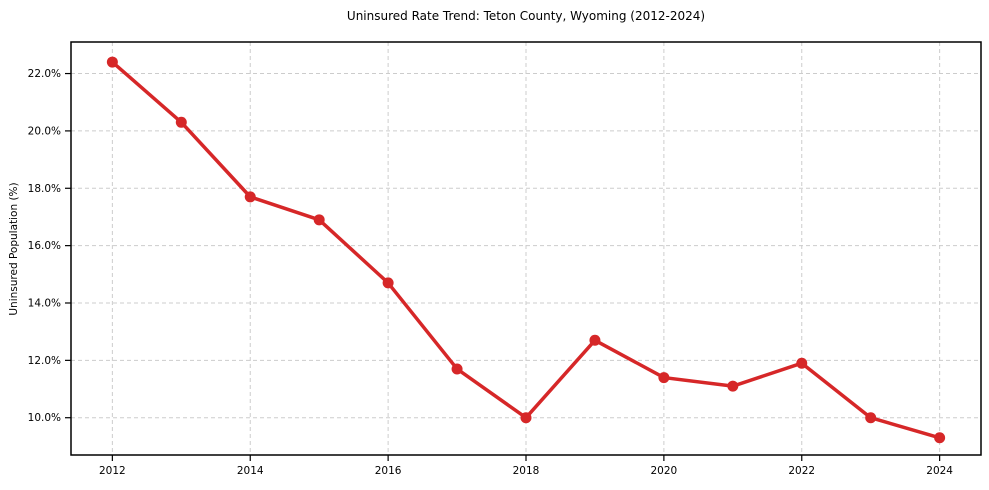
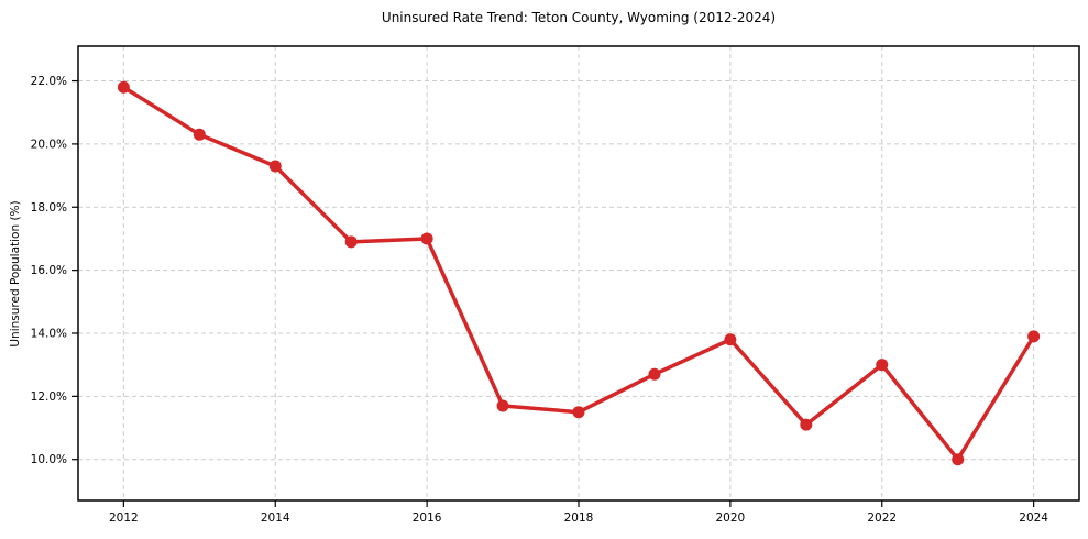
2012: 22.4% -> 21.8%
2014: 17.7% -> 19.3%
2016: 14.7% -> 17.0%
2018: 10.0% -> 11.5%
2020: 11.4% -> 13.8%
2022: 11.9% -> 13.0%
2024: 9.3% -> 13.9%
